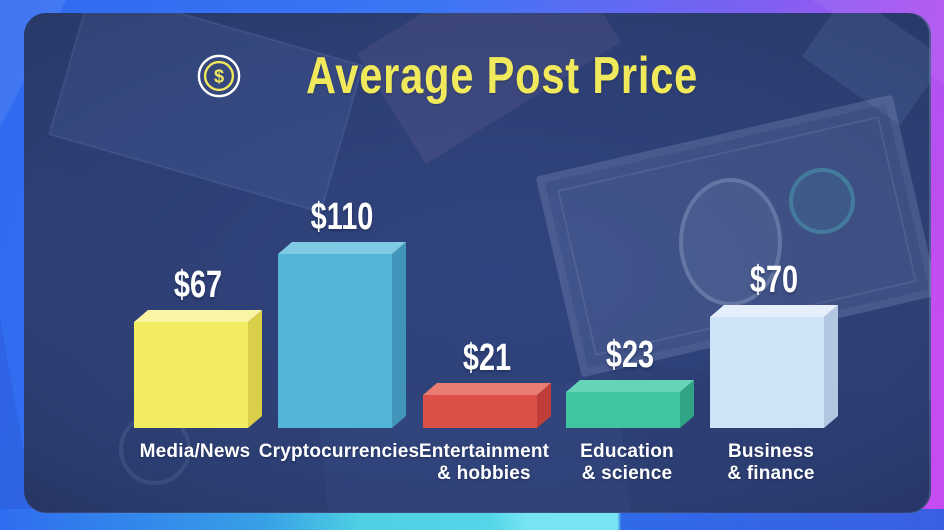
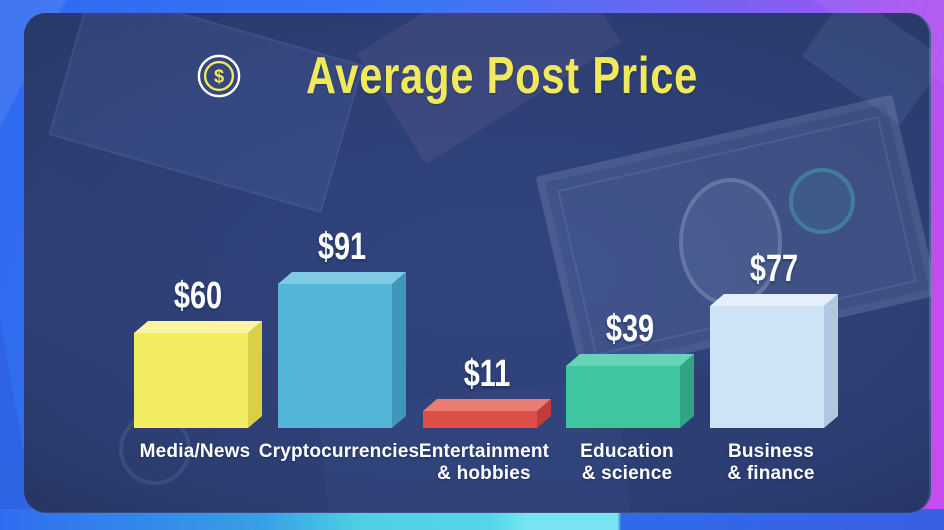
Media/News: $67 -> $60
Cryptocurrencies: $110 -> $91
Entertainment & hobbies: $21 -> $11
Education & science: $23 -> $39
Business & finance: $70 -> $77
